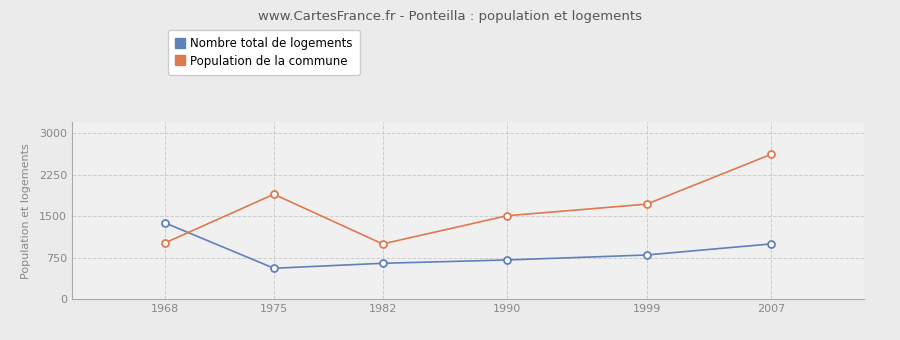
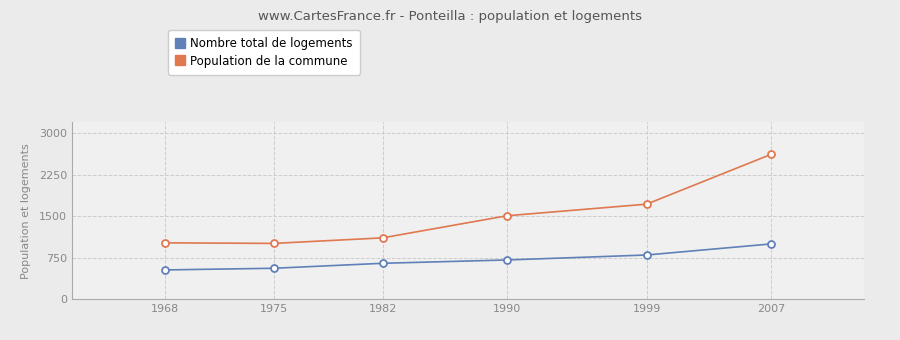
Nombre total de logements/1968: 1380 -> 530
Population de la commune/1975: 1900 -> 1010
Population de la commune/1982: 1000 -> 1110
